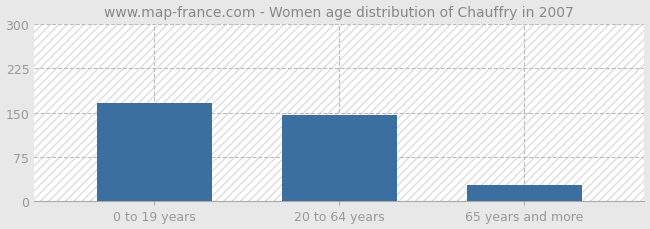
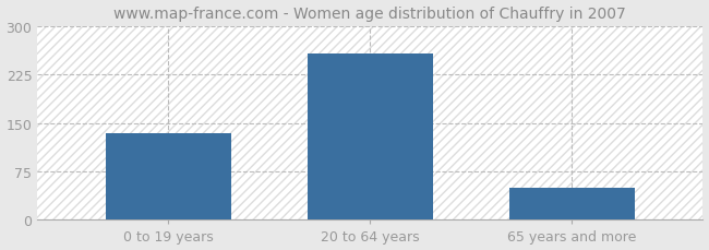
0 to 19 years: 166 -> 135
20 to 64 years: 146 -> 258
65 years and more: 28 -> 50
